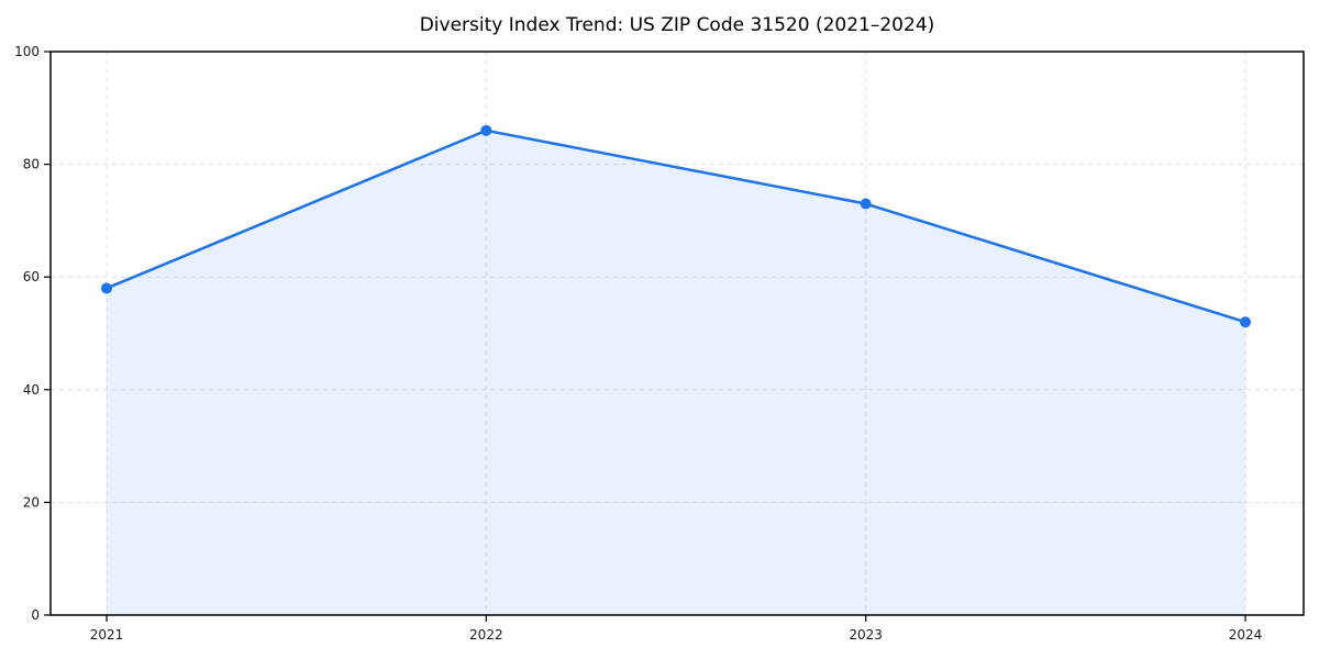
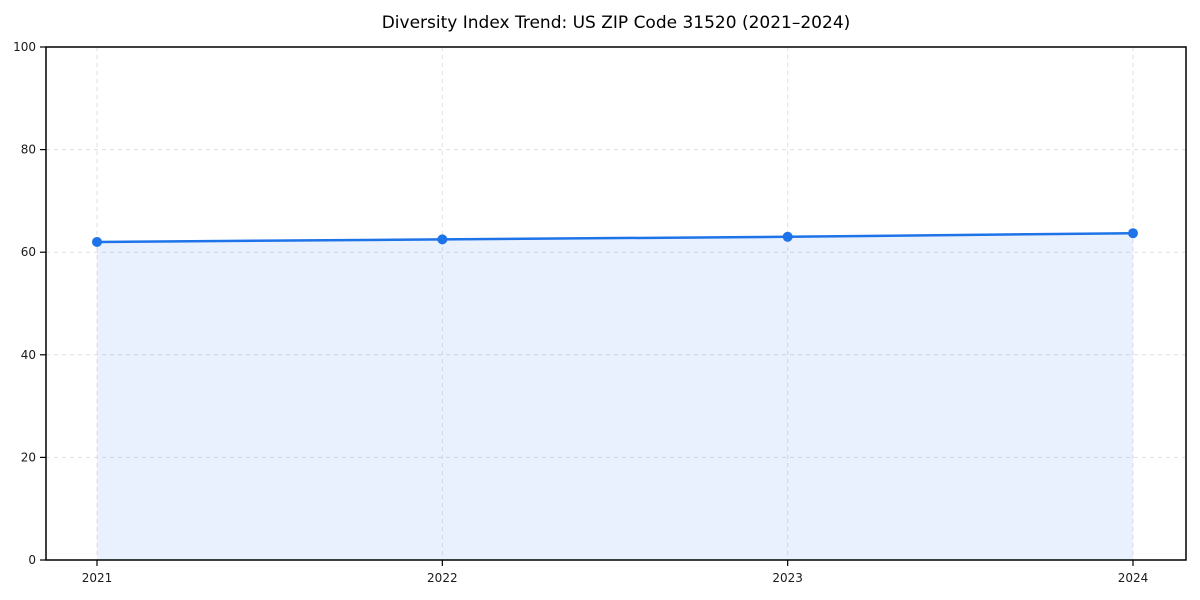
2021: 58 -> 62
2022: 86 -> 62
2023: 73 -> 63
2024: 52 -> 64
